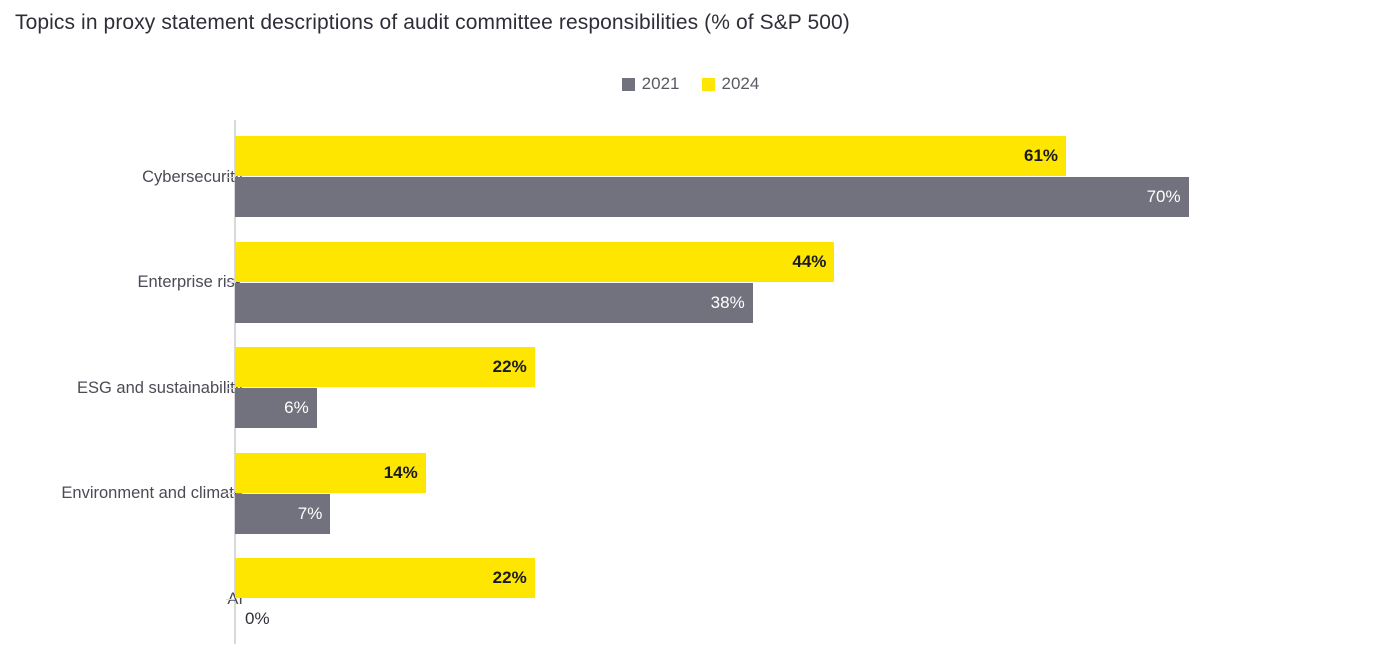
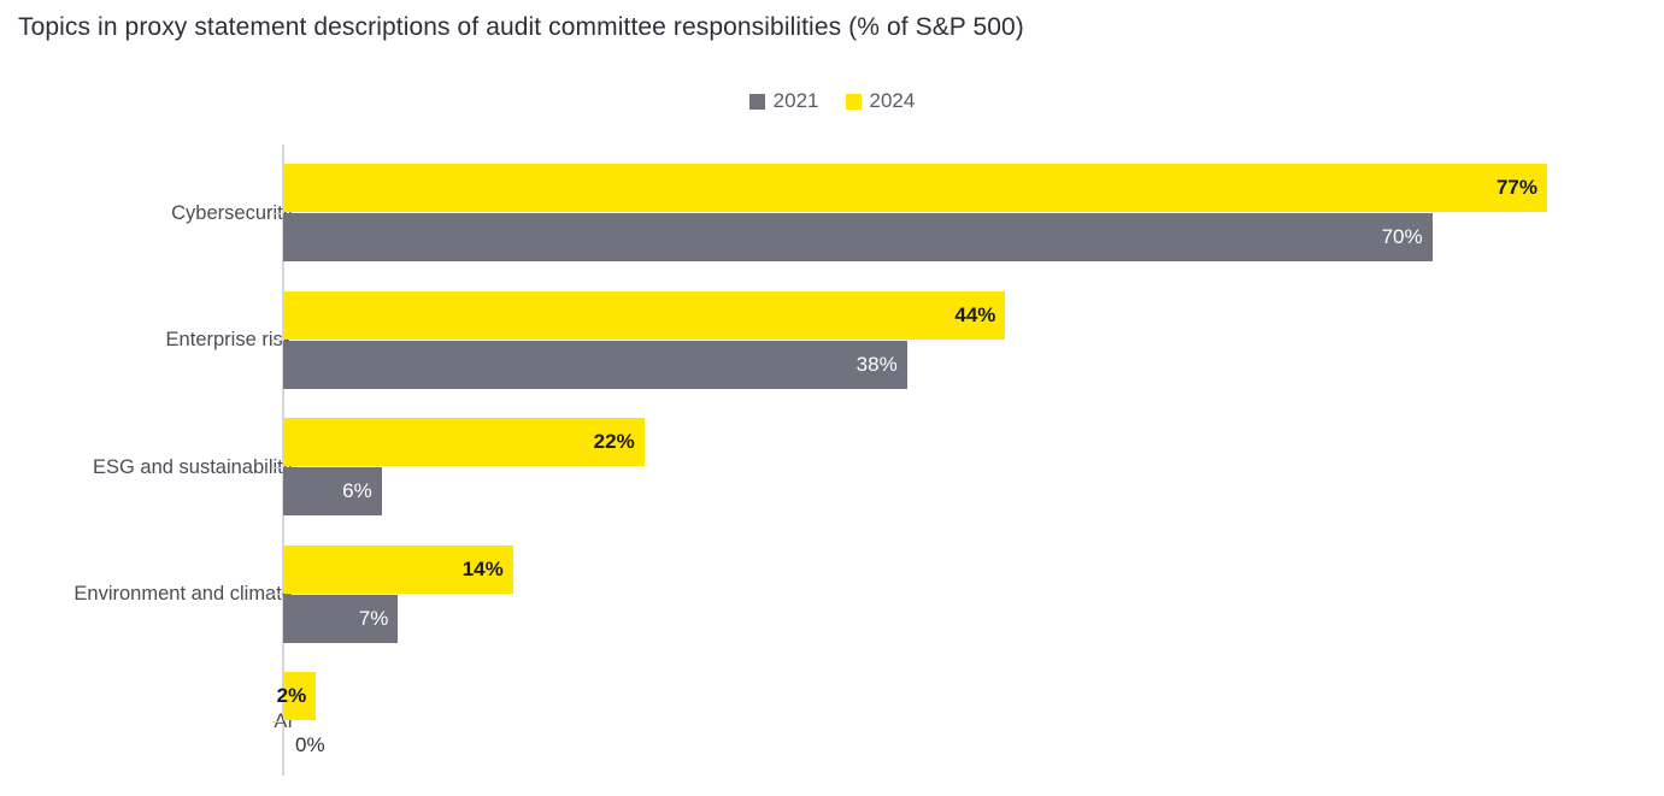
2024/Cybersecurity: 61% -> 77%
2024/AI: 22% -> 2%
